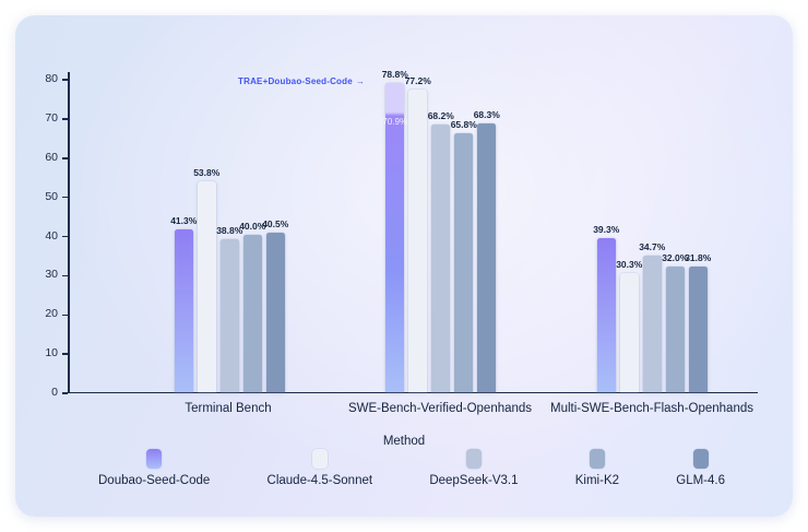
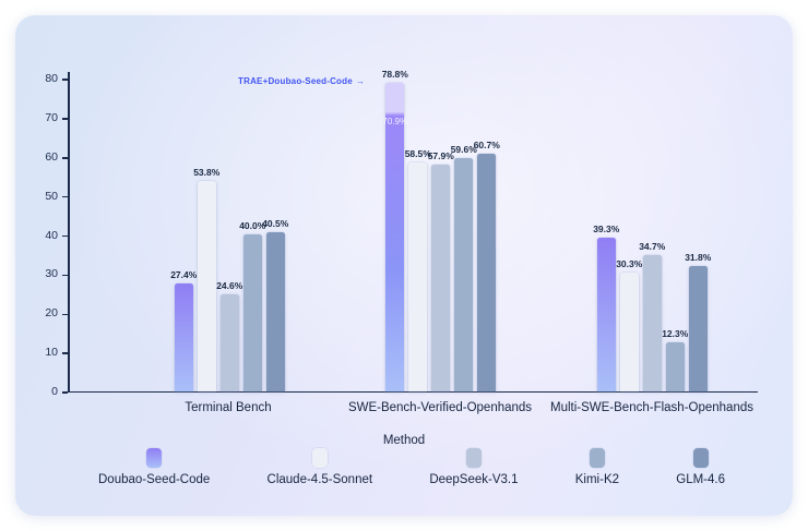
Doubao-Seed-Code/Terminal Bench: 41.3% -> 27.4%
DeepSeek-V3.1/Terminal Bench: 38.8% -> 24.6%
Claude-4.5-Sonnet/SWE-Bench-Verified-Openhands: 77.2% -> 58.5%
DeepSeek-V3.1/SWE-Bench-Verified-Openhands: 68.2% -> 57.9%
Kimi-K2/SWE-Bench-Verified-Openhands: 65.8% -> 59.6%
GLM-4.6/SWE-Bench-Verified-Openhands: 68.3% -> 60.7%
Kimi-K2/Multi-SWE-Bench-Flash-Openhands: 32.0% -> 12.3%
